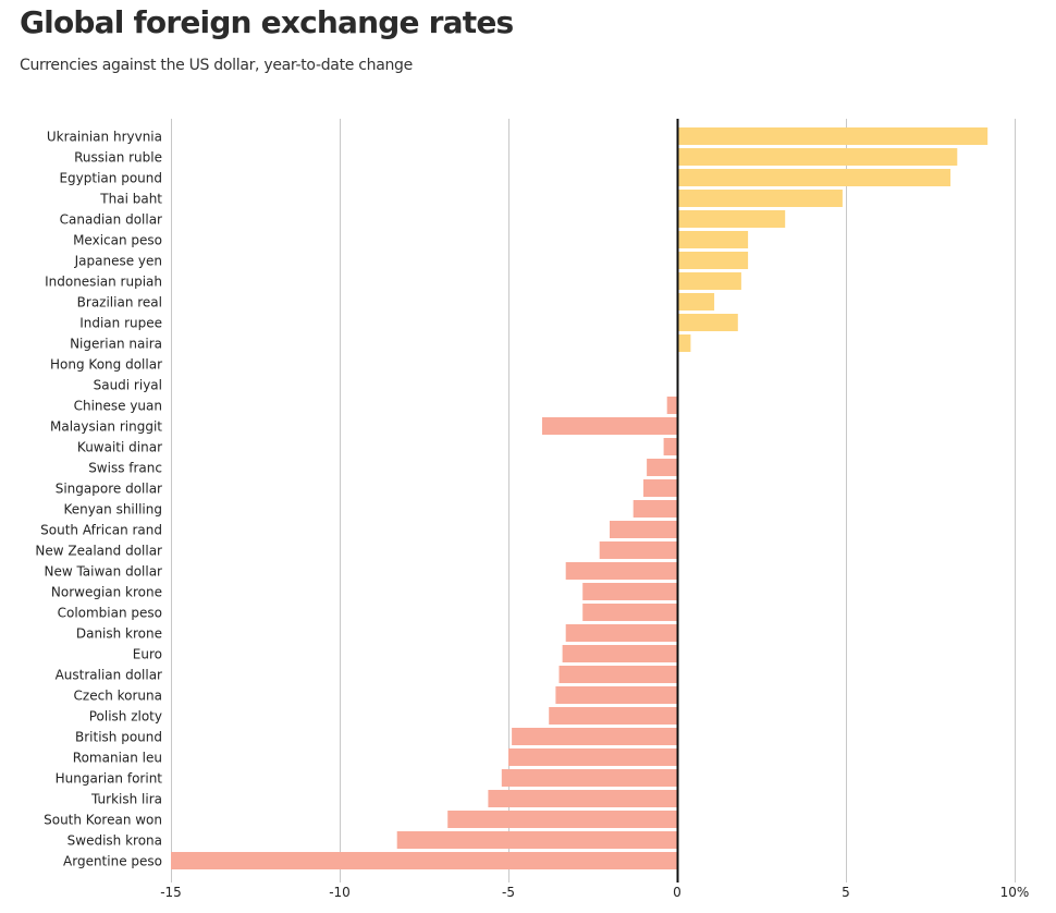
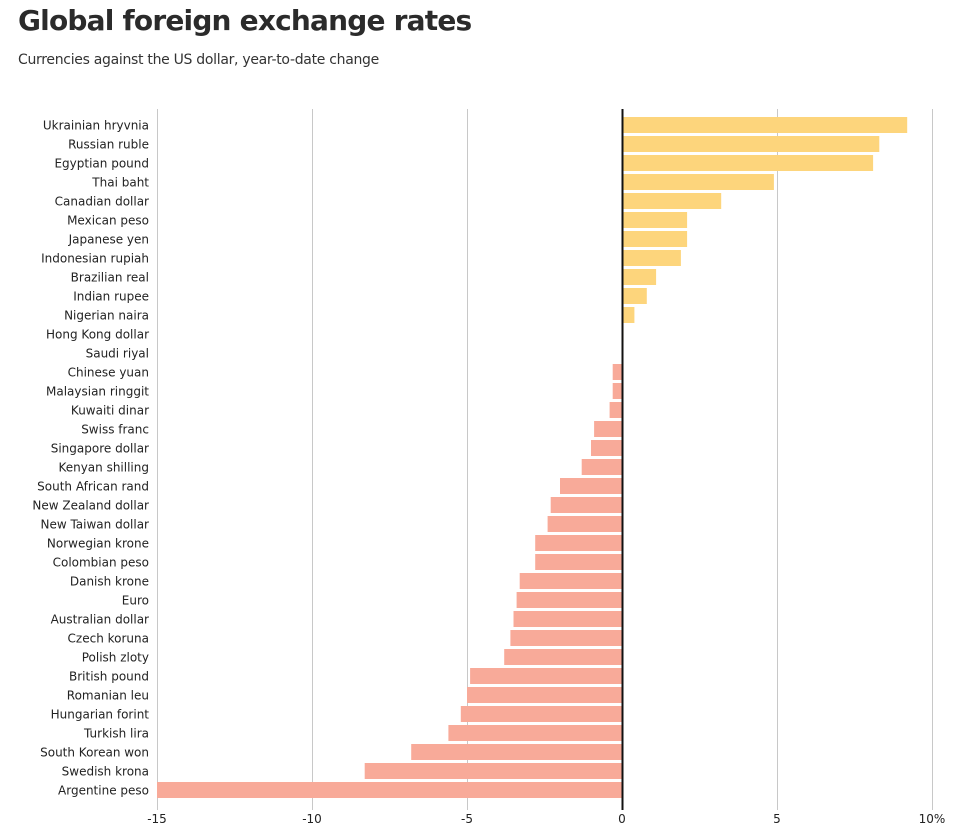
Indian rupee: 1.8% -> 0.8%
Malaysian ringgit: -4.0% -> -0.3%
New Taiwan dollar: -3.3% -> -2.4%
